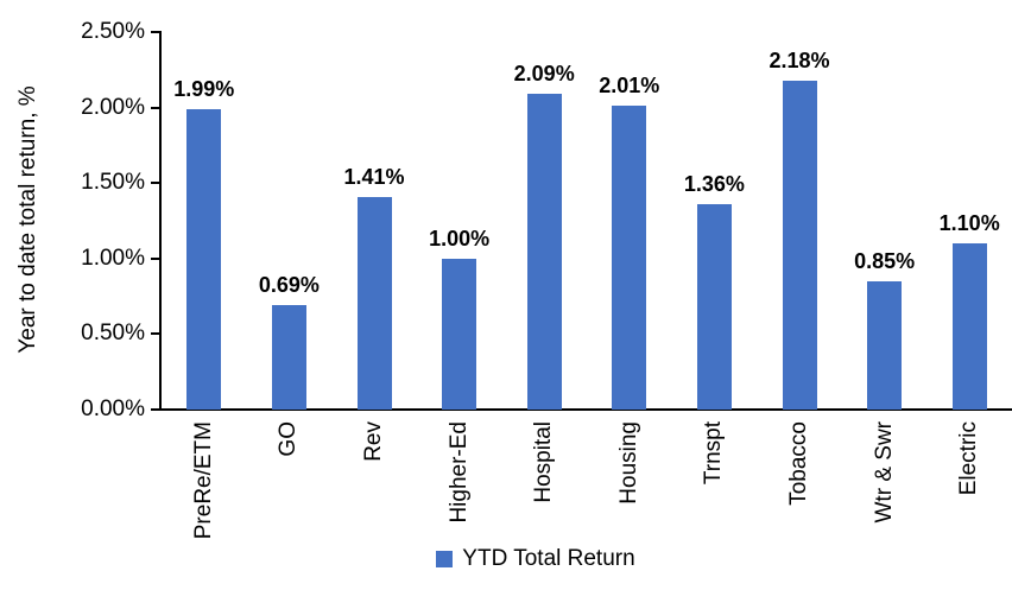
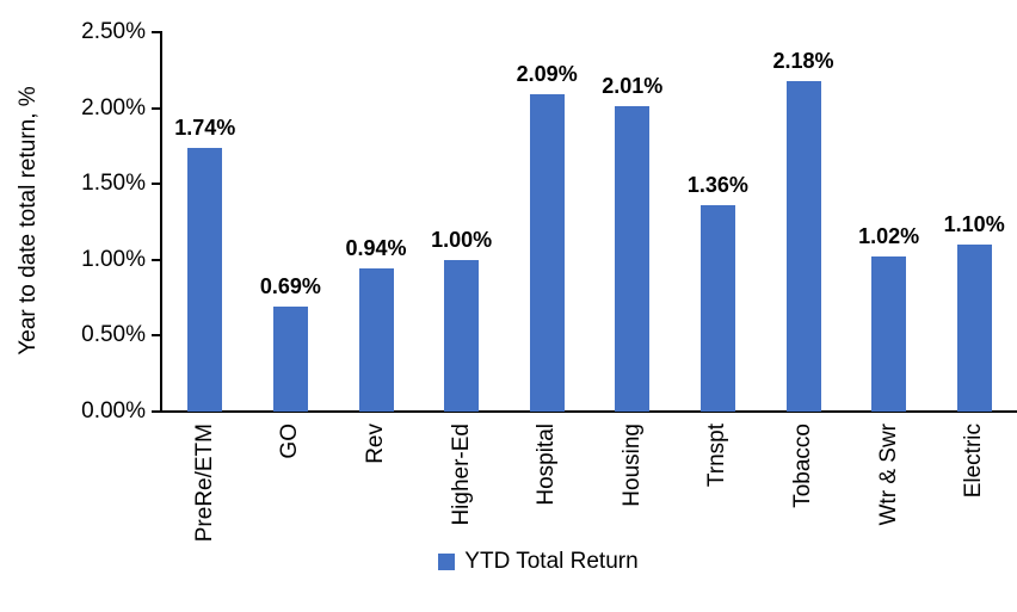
PreRe/ETM: 1.99% -> 1.74%
Rev: 1.41% -> 0.94%
Wtr & Swr: 0.85% -> 1.02%
